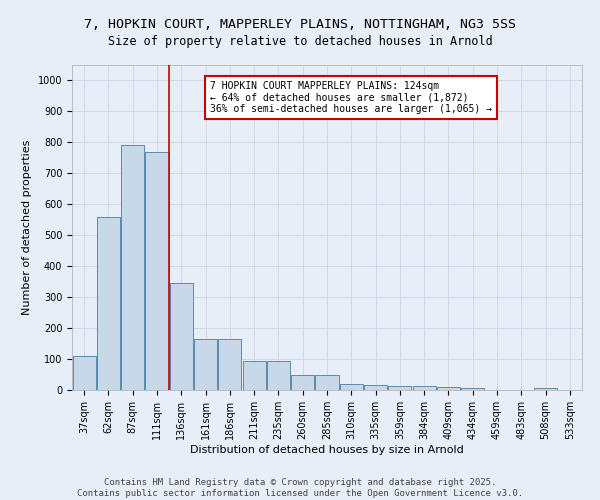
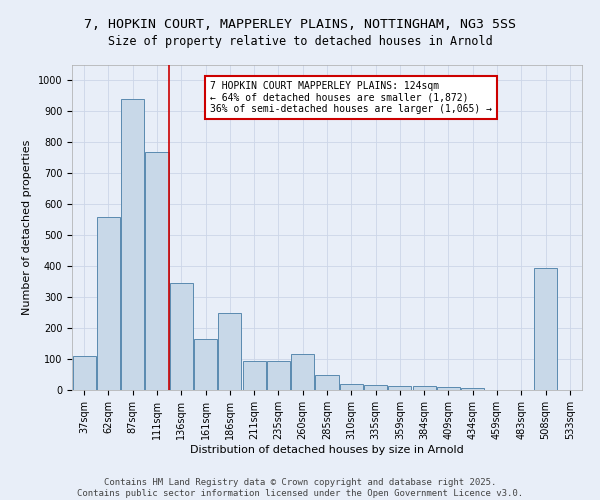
87sqm: 790 -> 940
186sqm: 165 -> 250
260sqm: 50 -> 115
508sqm: 5 -> 395
